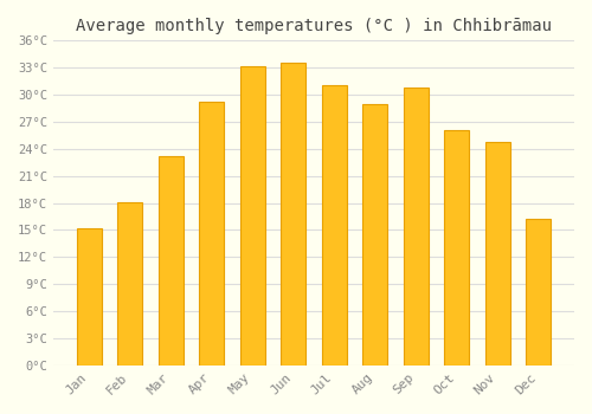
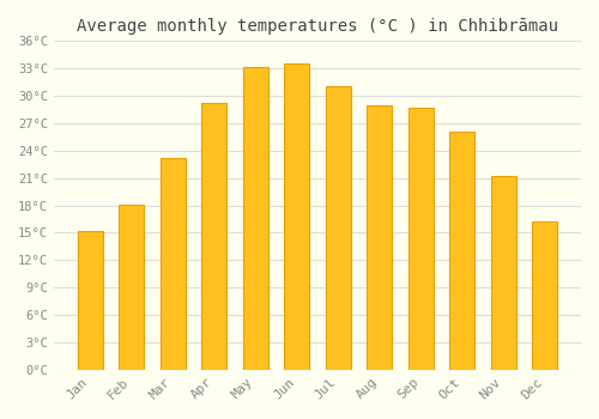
Sep: 30.8°C -> 28.7°C
Nov: 24.8°C -> 21.2°C
